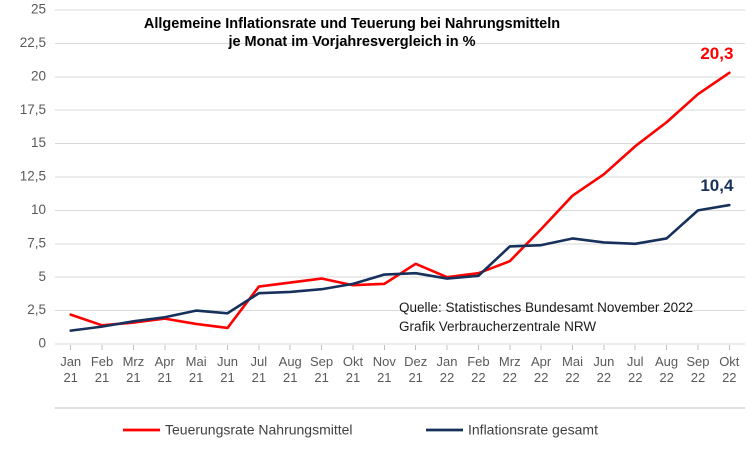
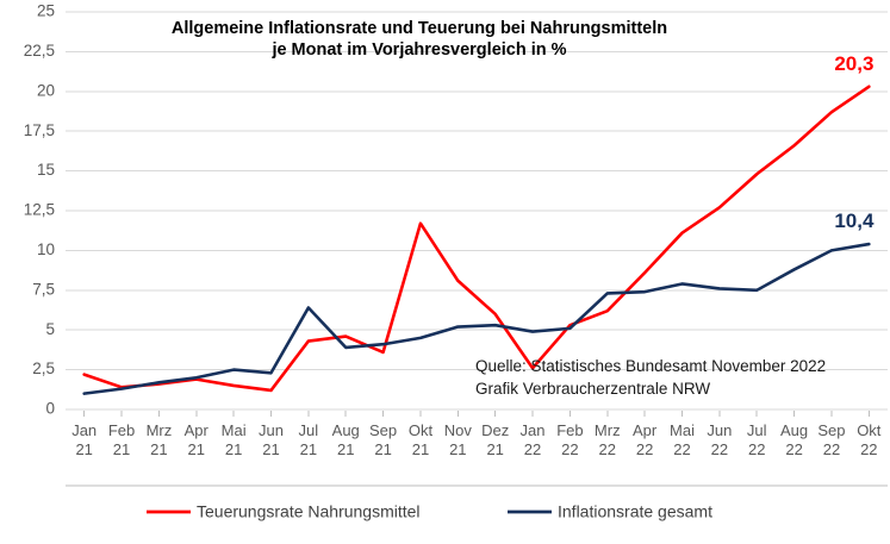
Inflationsrate gesamt/Jul 21: 3.8 -> 6.4
Teuerungsrate Nahrungsmittel/Sep 21: 4.9 -> 3.6
Teuerungsrate Nahrungsmittel/Okt 21: 4.4 -> 11.7
Teuerungsrate Nahrungsmittel/Nov 21: 4.5 -> 8.1
Teuerungsrate Nahrungsmittel/Jan 22: 5.0 -> 2.6
Inflationsrate gesamt/Aug 22: 7.9 -> 8.8
